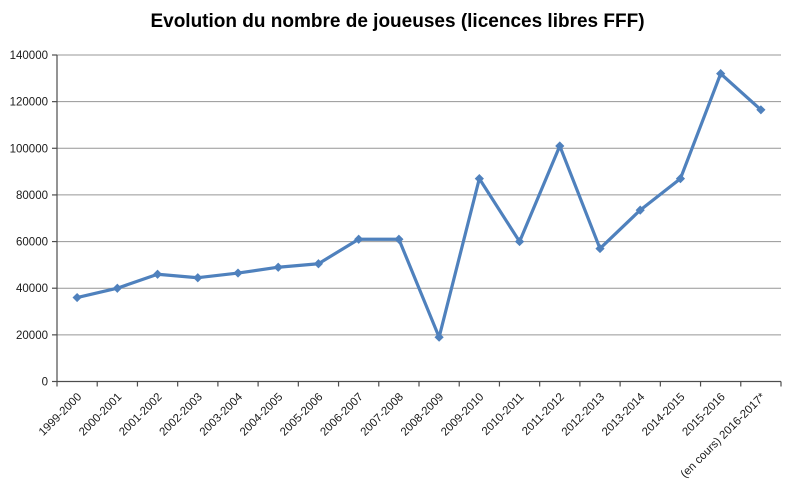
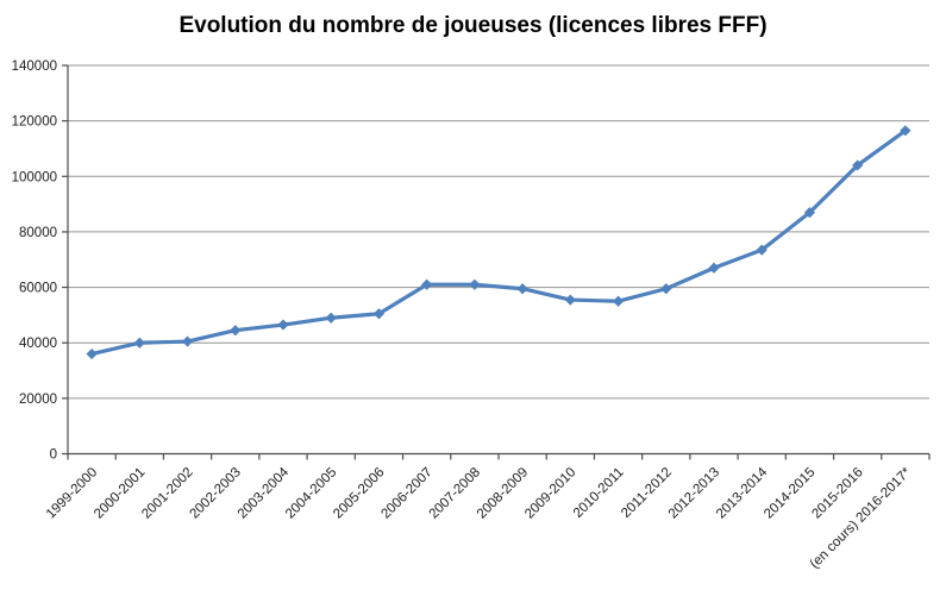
2001-2002: 46000 -> 40000
2008-2009: 19000 -> 60000
2009-2010: 87000 -> 56000
2010-2011: 60000 -> 55000
2011-2012: 101000 -> 60000
2012-2013: 57000 -> 67000
2015-2016: 132000 -> 104000
